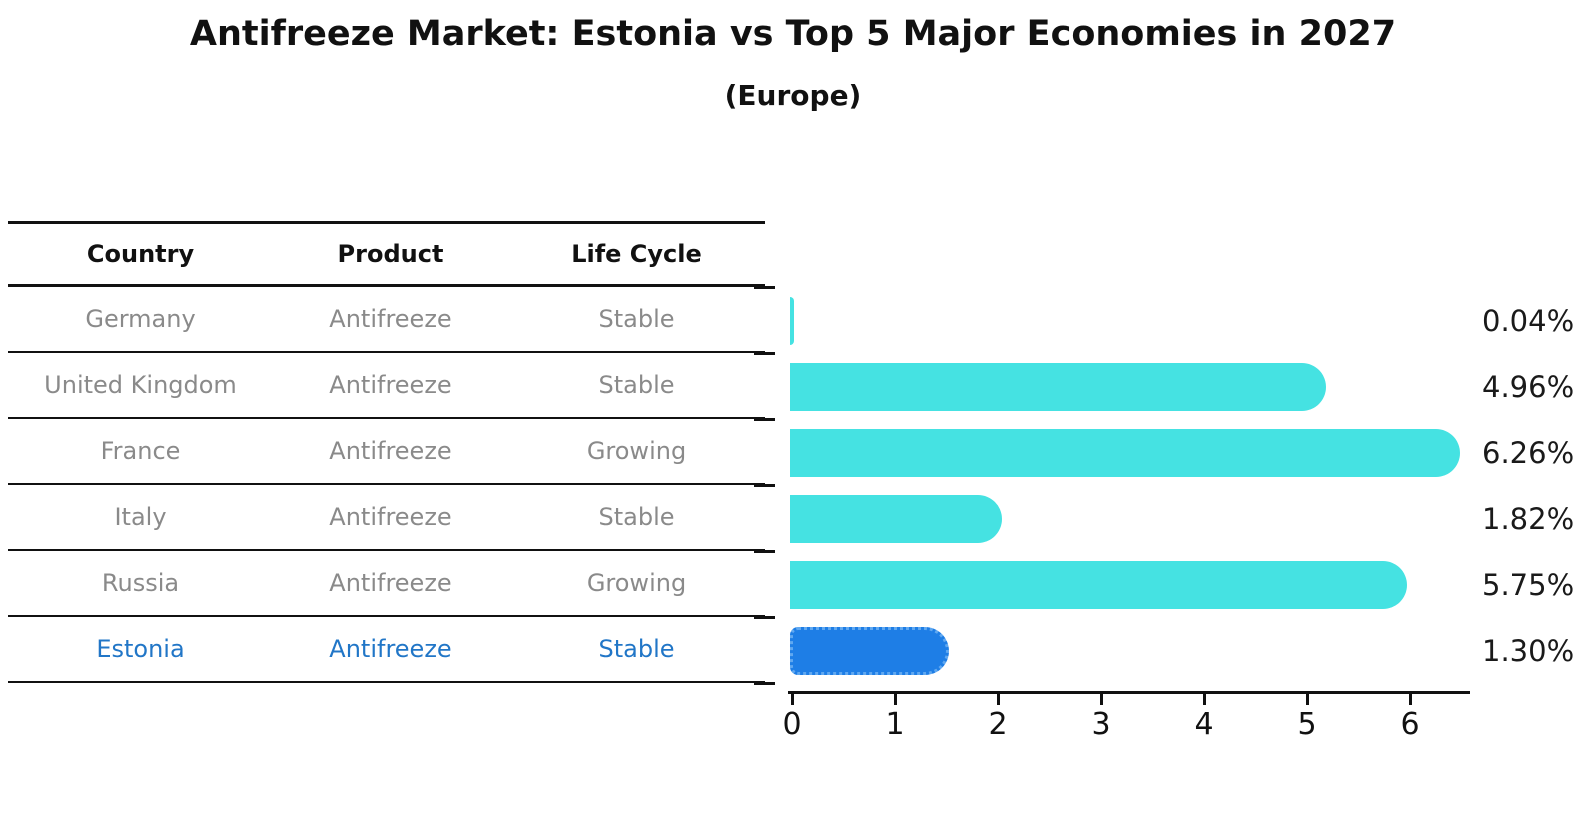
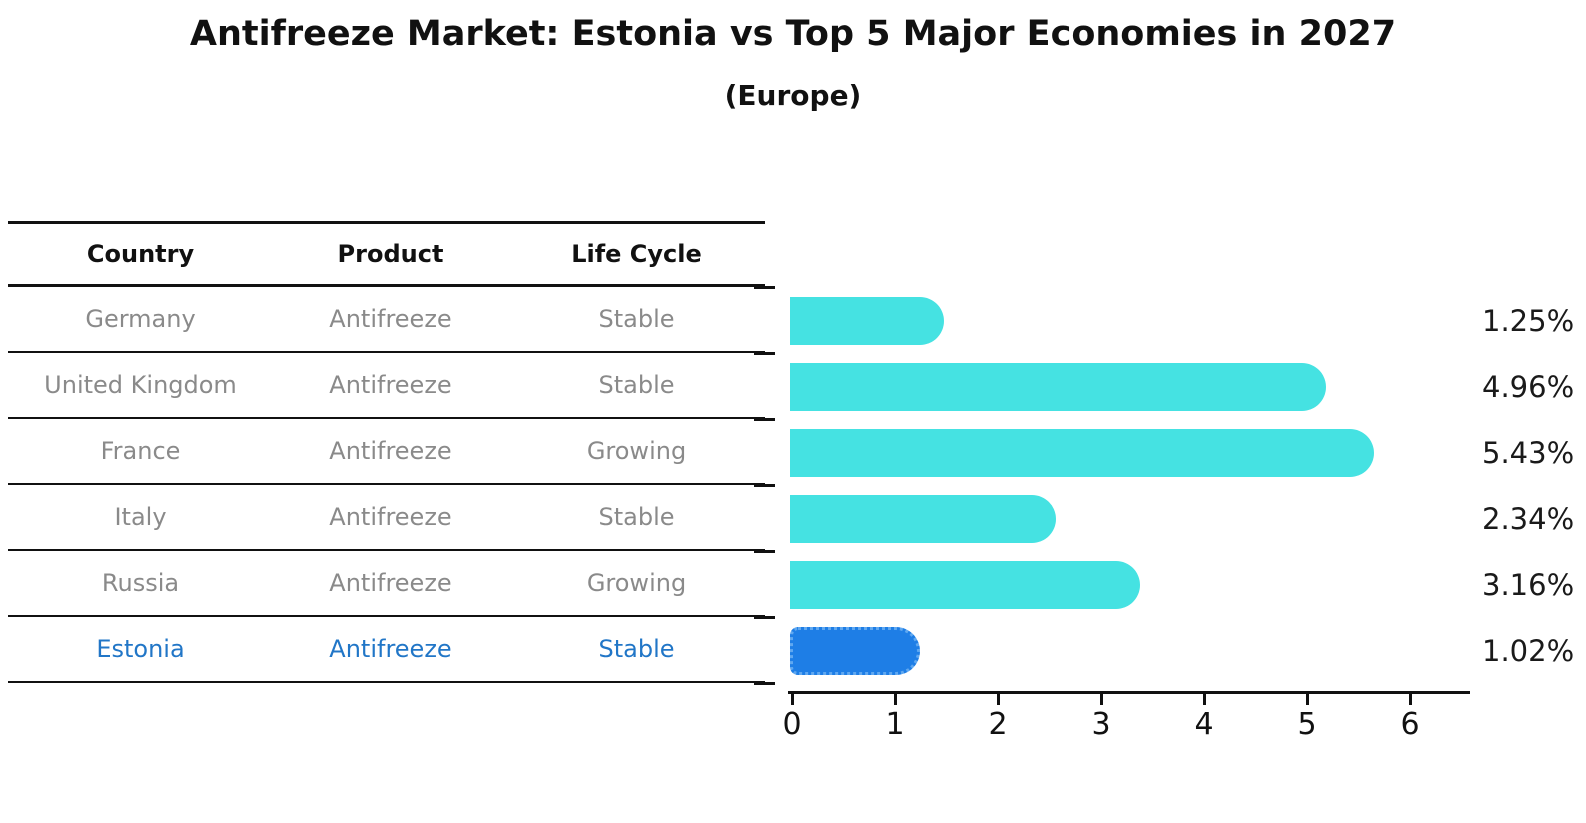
Germany: 0.04% -> 1.25%
France: 6.26% -> 5.43%
Italy: 1.82% -> 2.34%
Russia: 5.75% -> 3.16%
Estonia: 1.30% -> 1.02%
